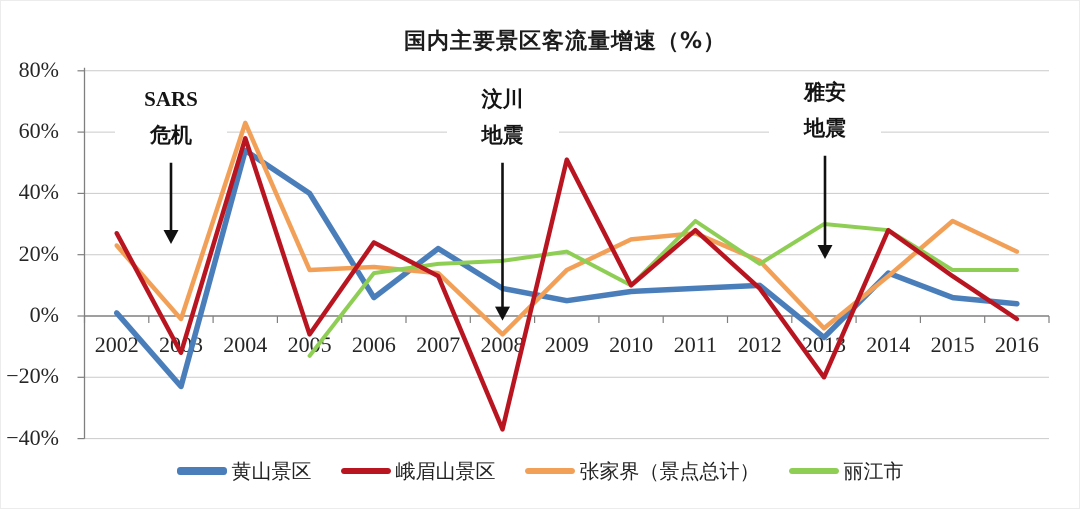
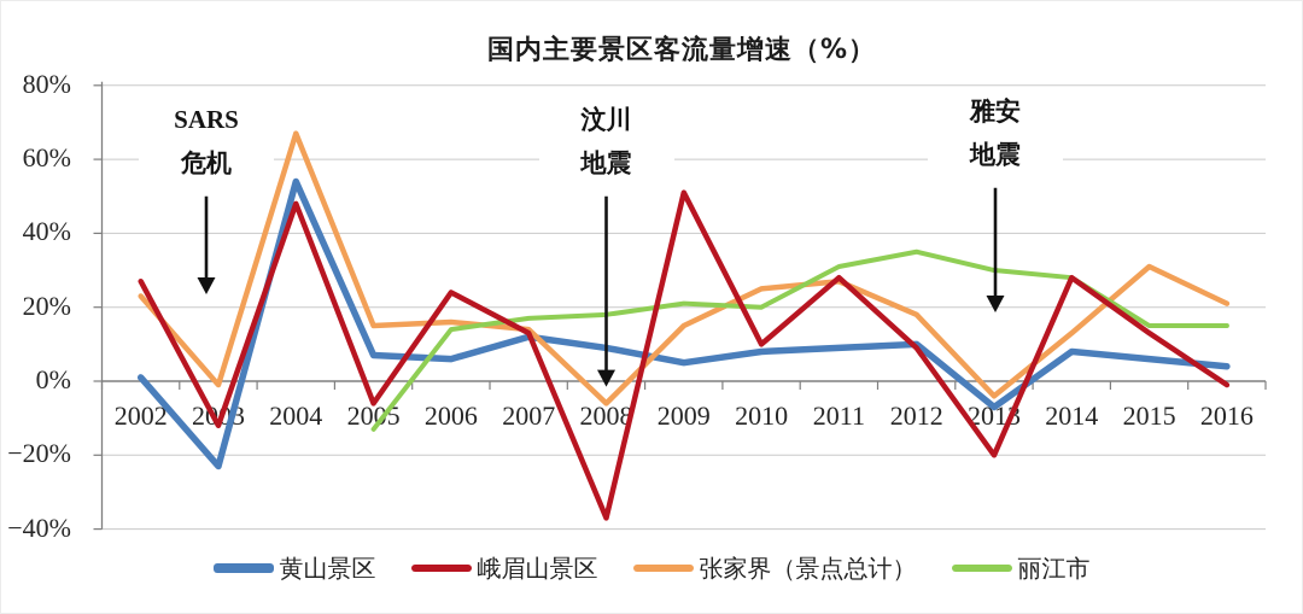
峨眉山景区/2004: 58% -> 48%
张家界（景点总计）/2004: 63% -> 67%
黄山景区/2005: 40% -> 7%
黄山景区/2007: 22% -> 12%
丽江市/2010: 10% -> 20%
丽江市/2012: 17% -> 35%
黄山景区/2014: 14% -> 8%
